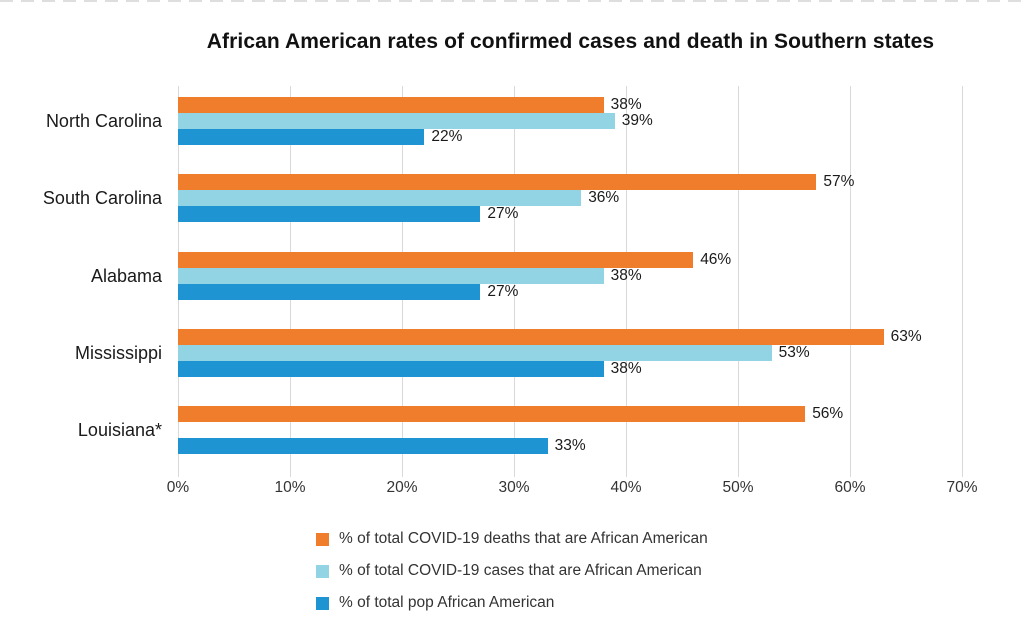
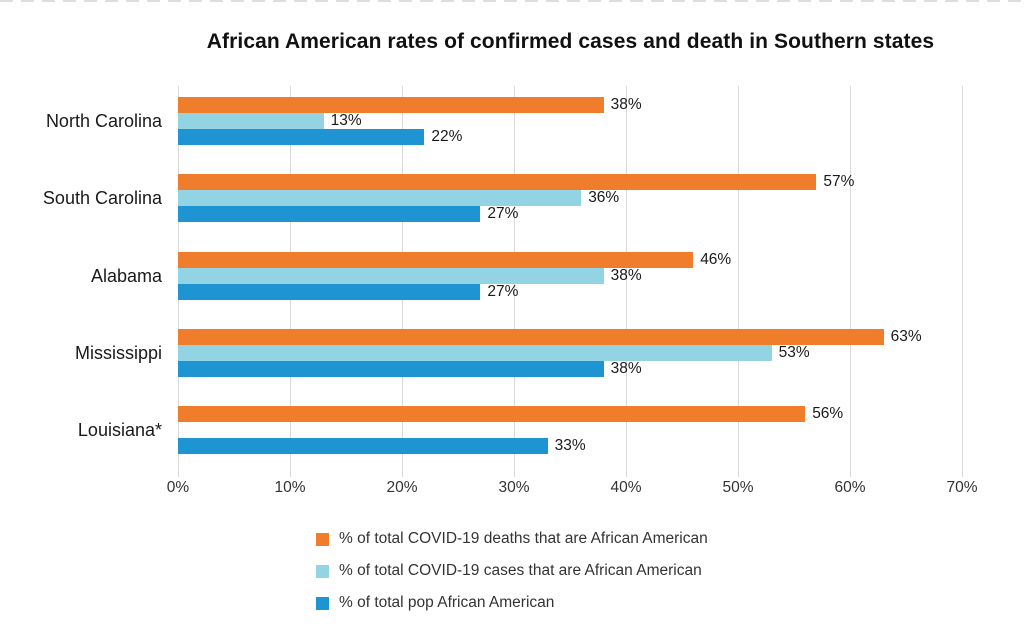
% of total COVID-19 cases that are African American/North Carolina: 39% -> 13%
